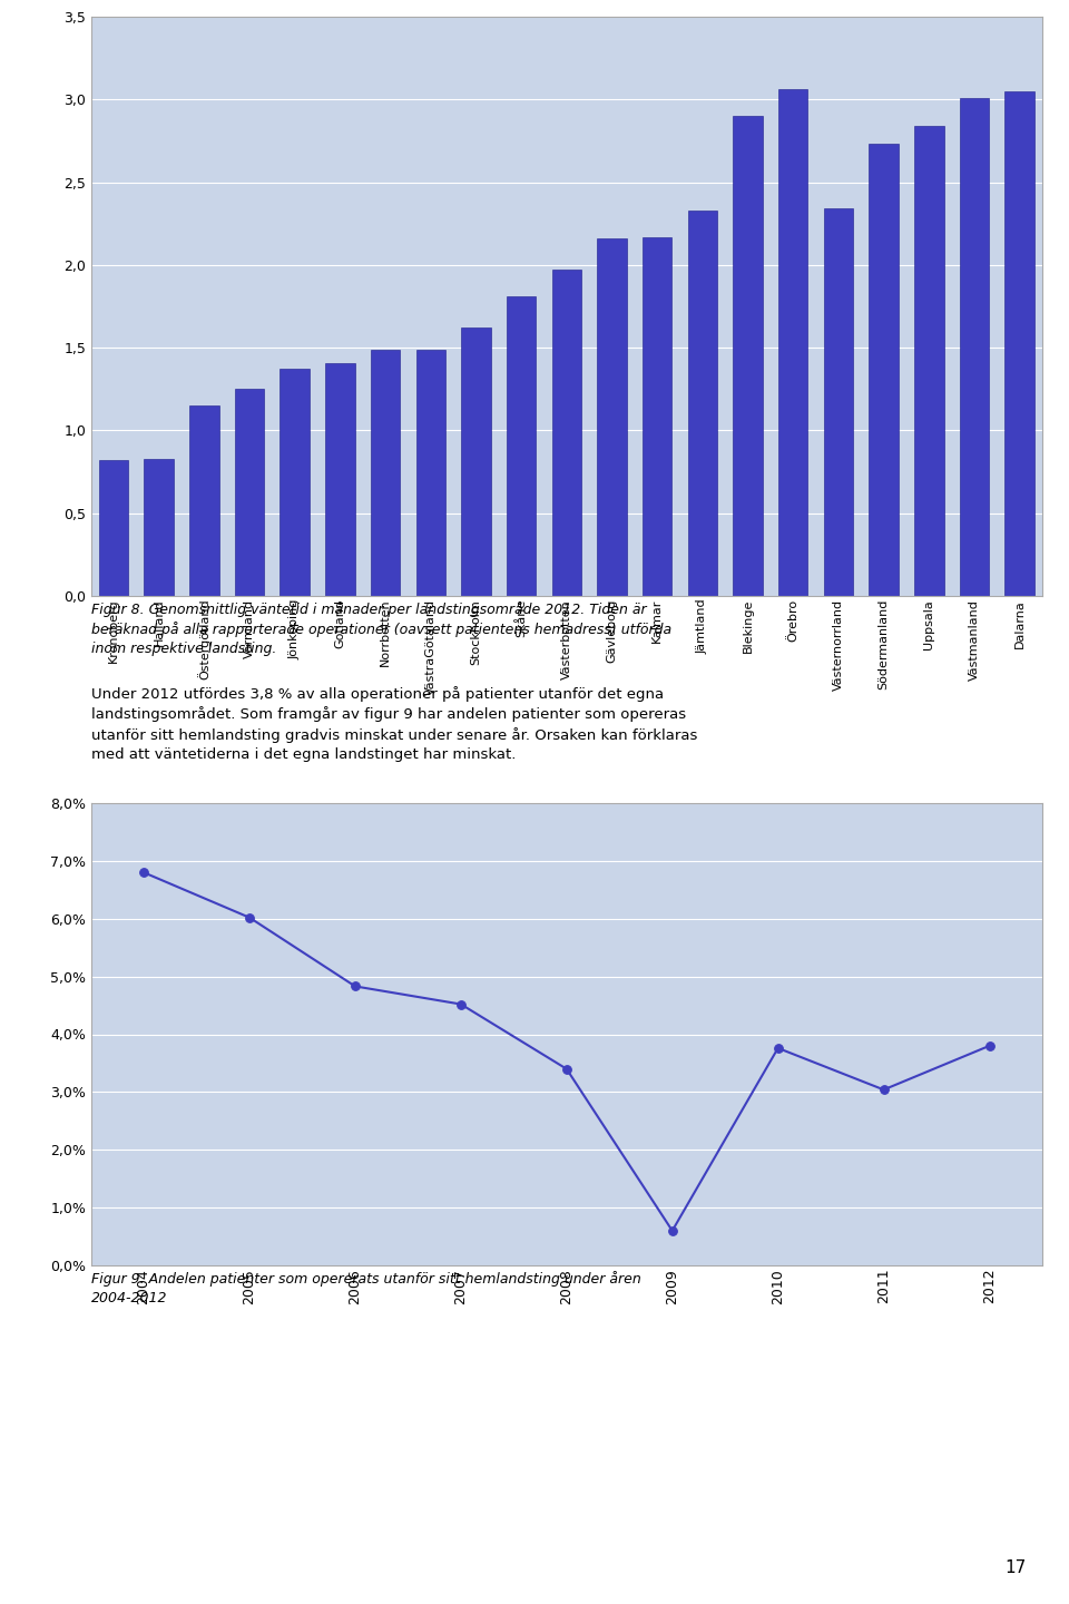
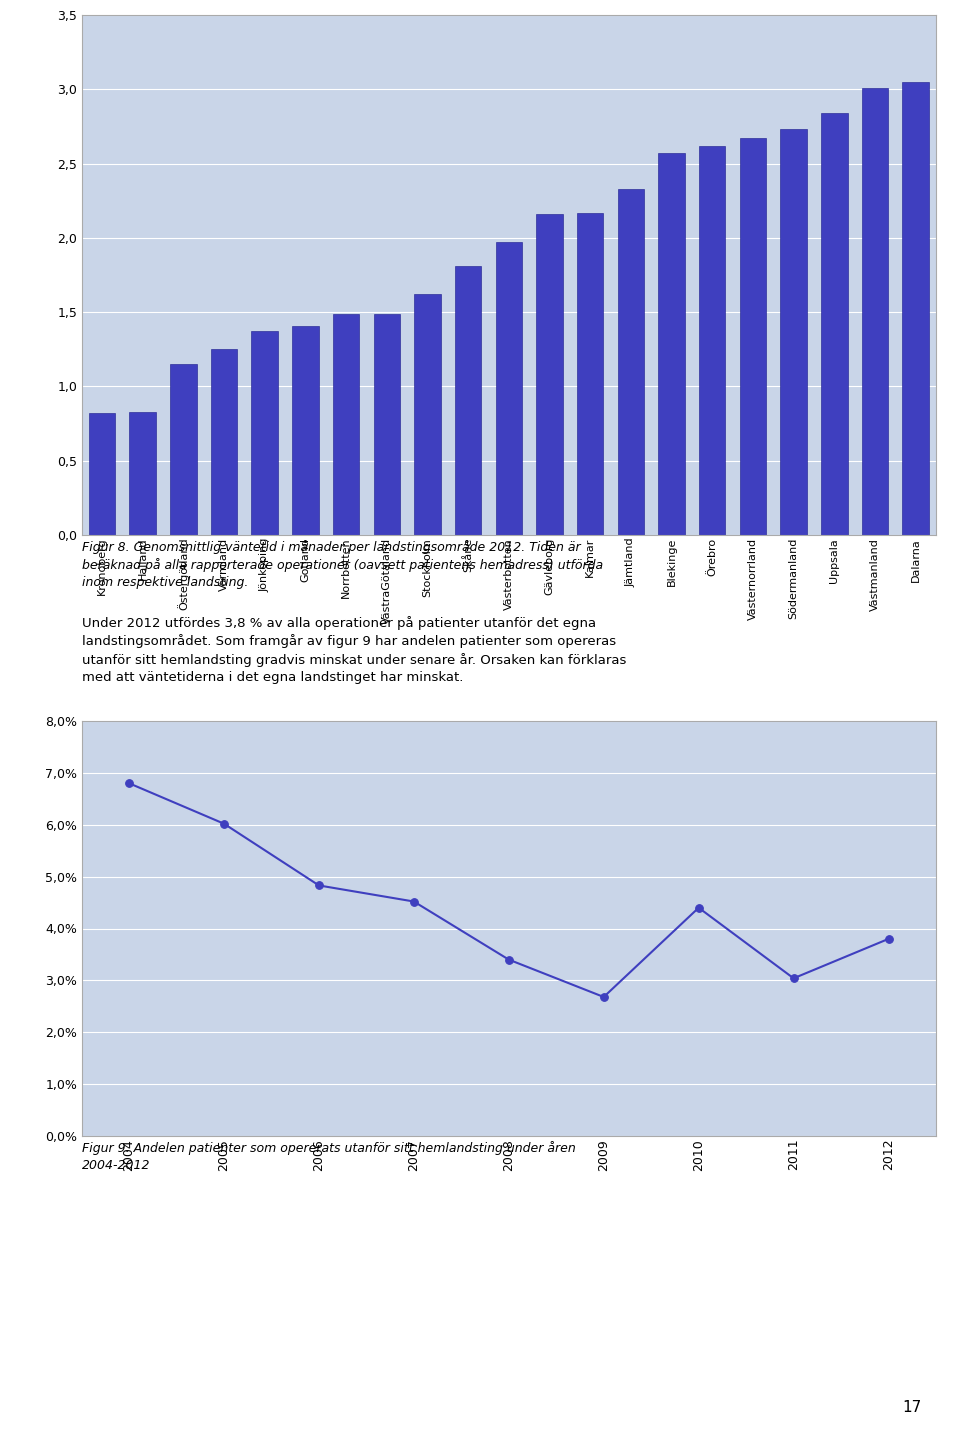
Blekinge: 2,90 -> 2,57
Örebro: 3,06 -> 2,62
Västernorrland: 2,34 -> 2,67
2009: 0,60% -> 2,68%
2010: 3,76% -> 4,40%
